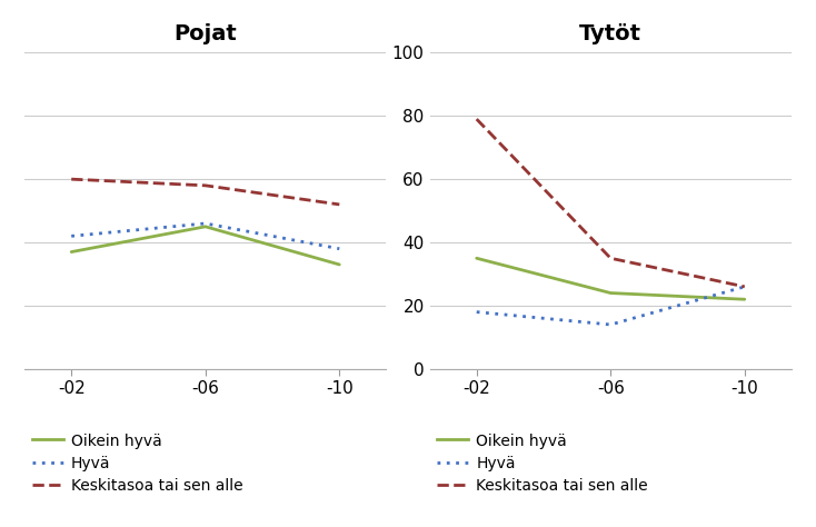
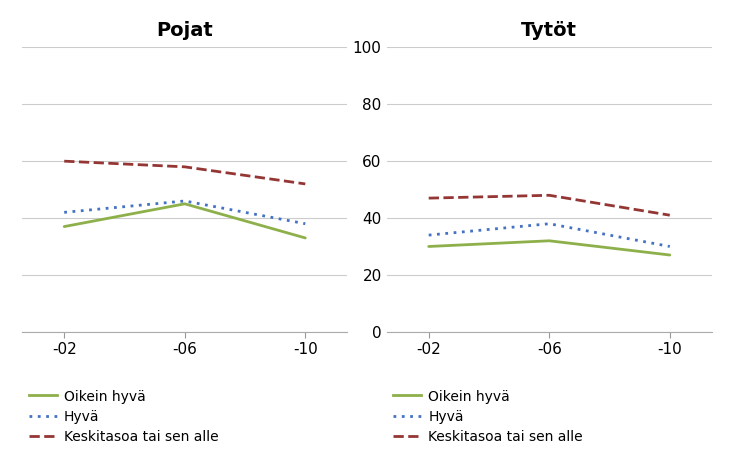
Tytöt/Oikein hyvä/-02: 35 -> 30
Tytöt/Hyvä/-02: 18 -> 34
Tytöt/Keskitasoa tai sen alle/-02: 79 -> 47
Tytöt/Oikein hyvä/-06: 24 -> 32
Tytöt/Hyvä/-06: 14 -> 38
Tytöt/Keskitasoa tai sen alle/-06: 35 -> 48
Tytöt/Oikein hyvä/-10: 22 -> 27
Tytöt/Hyvä/-10: 26 -> 30
Tytöt/Keskitasoa tai sen alle/-10: 26 -> 41
